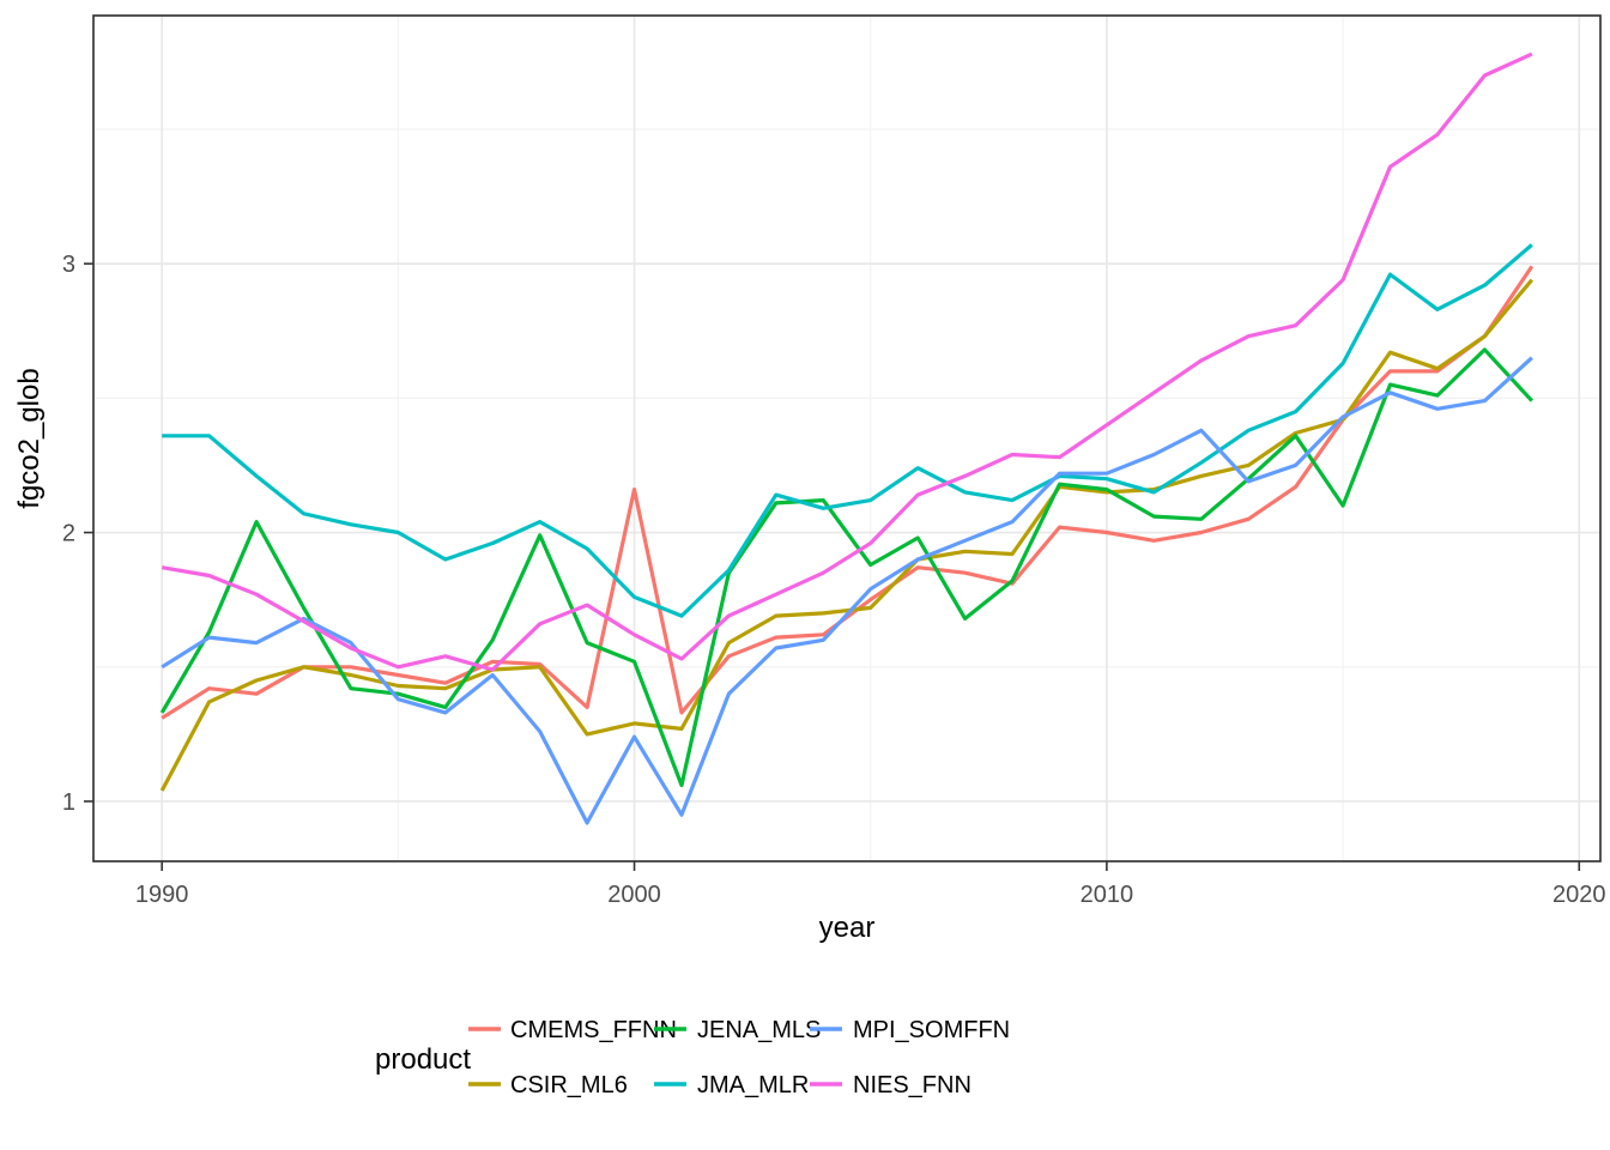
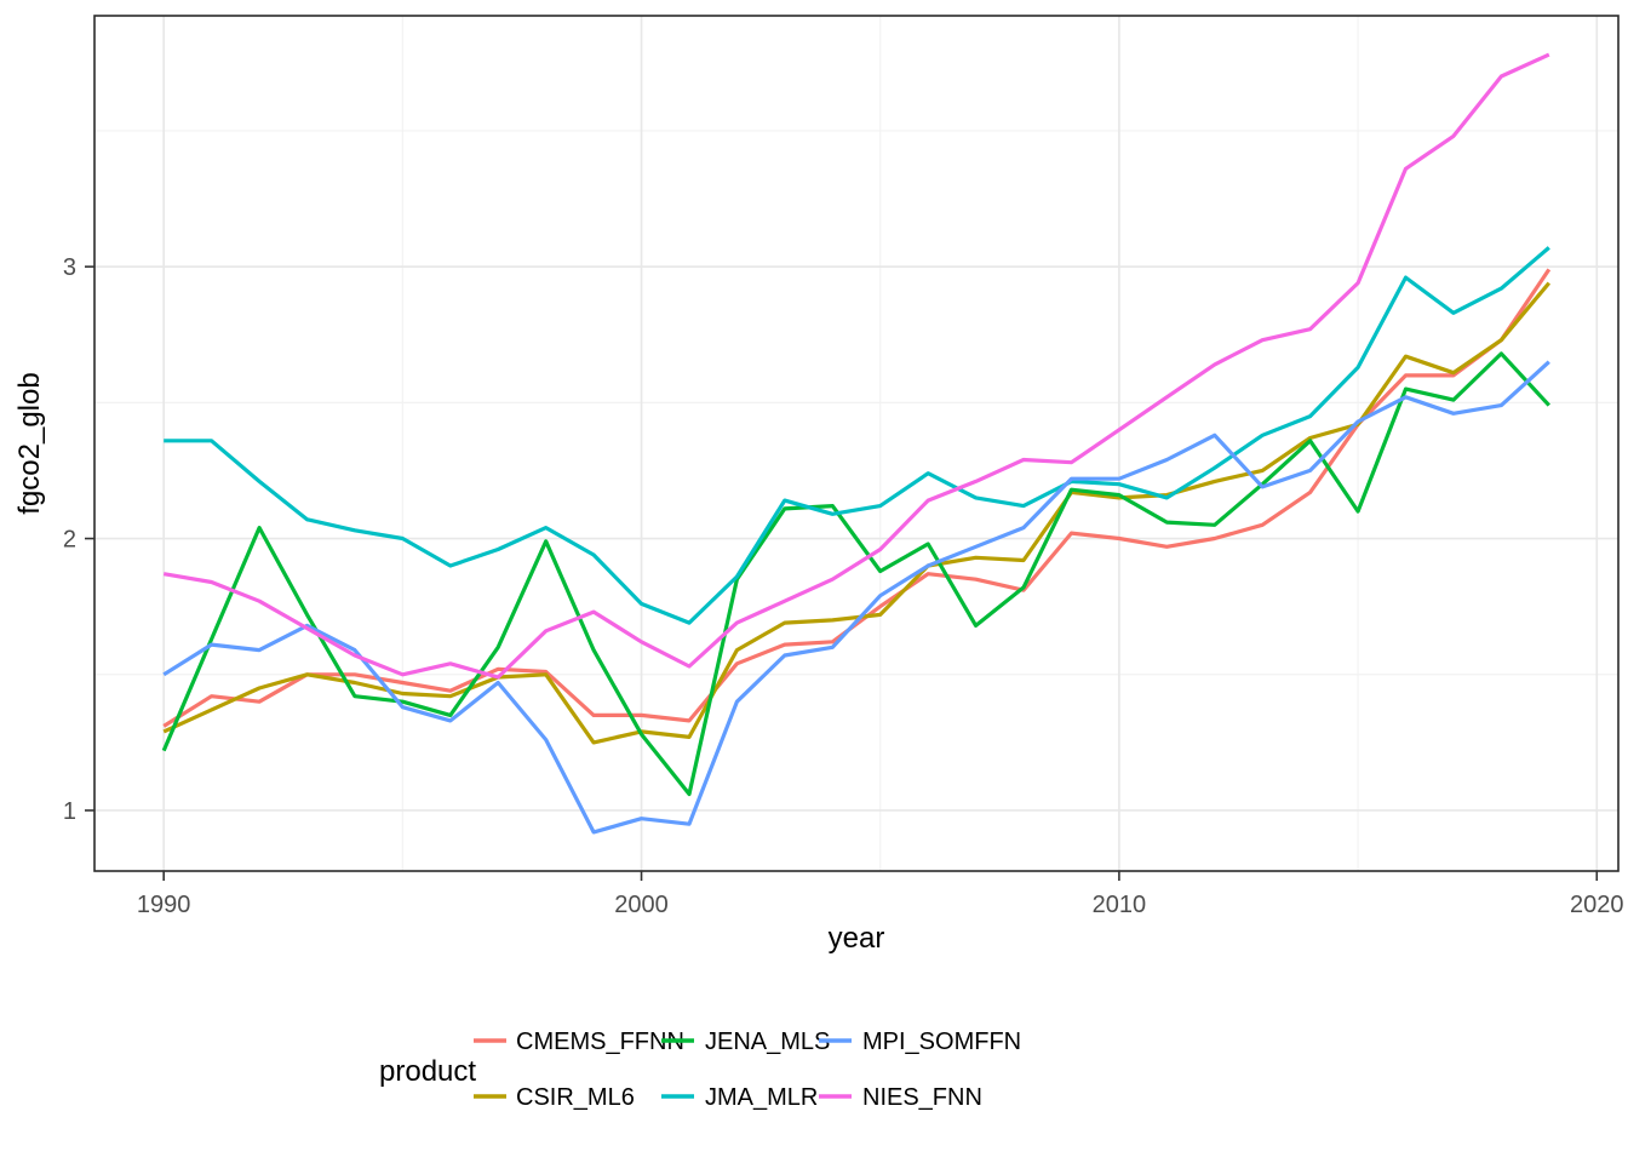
CSIR_ML6/1990: 1.04 -> 1.29
JENA_MLS/1990: 1.33 -> 1.22
CMEMS_FFNN/2000: 2.16 -> 1.35
JENA_MLS/2000: 1.52 -> 1.28
MPI_SOMFFN/2000: 1.24 -> 0.97
